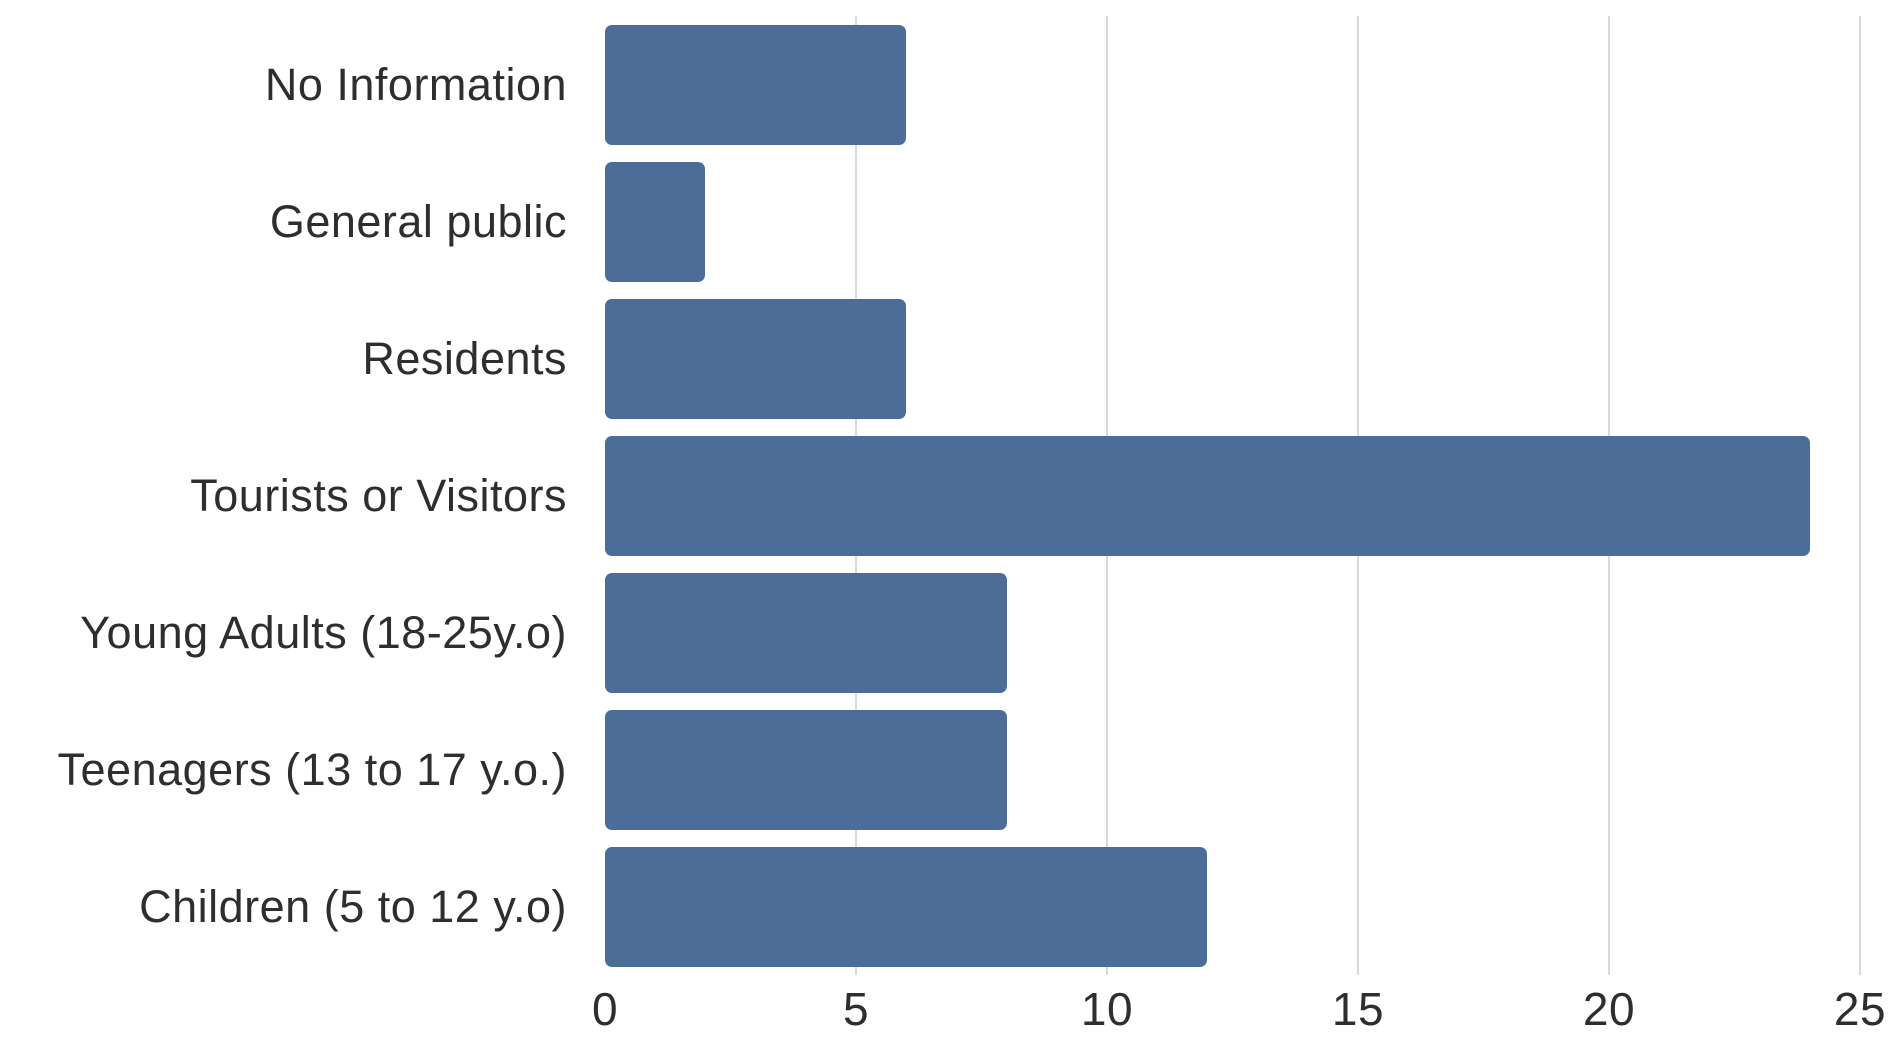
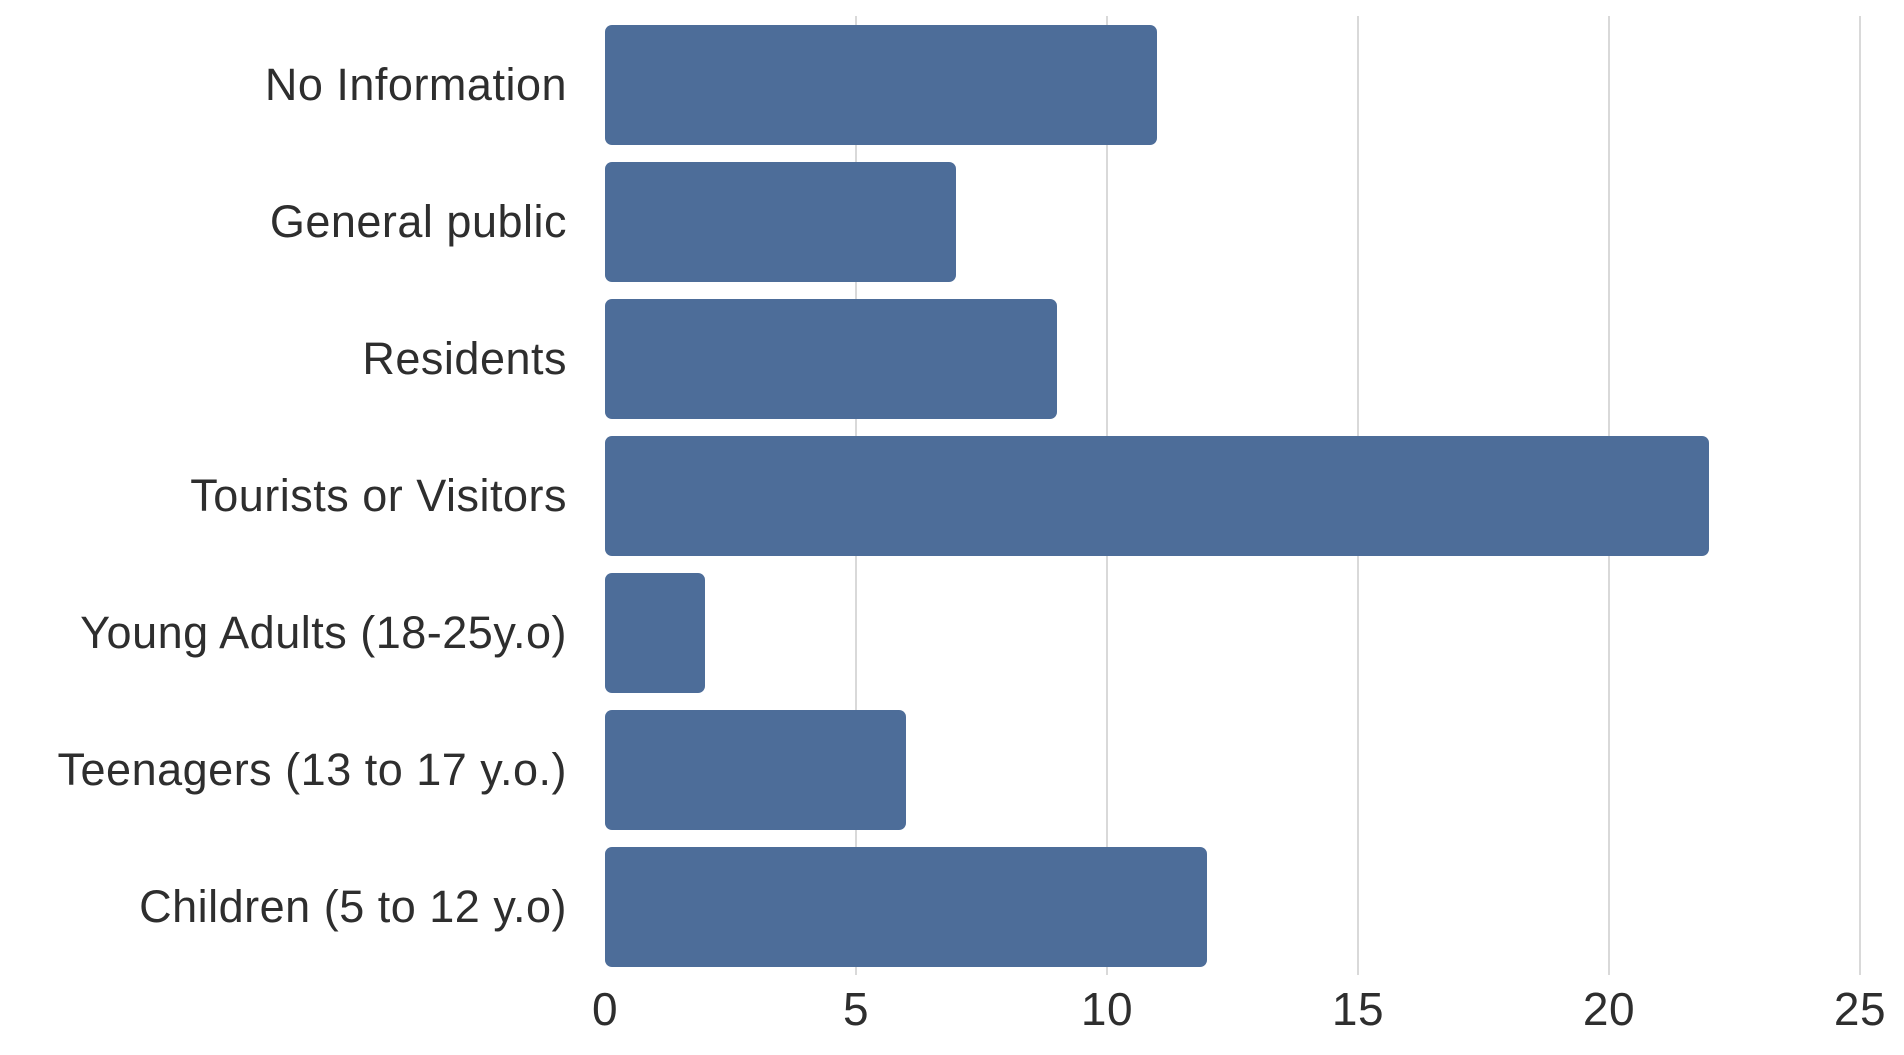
No Information: 6 -> 11
General public: 2 -> 7
Residents: 6 -> 9
Tourists or Visitors: 24 -> 22
Young Adults (18-25y.o): 8 -> 2
Teenagers (13 to 17 y.o.): 8 -> 6
